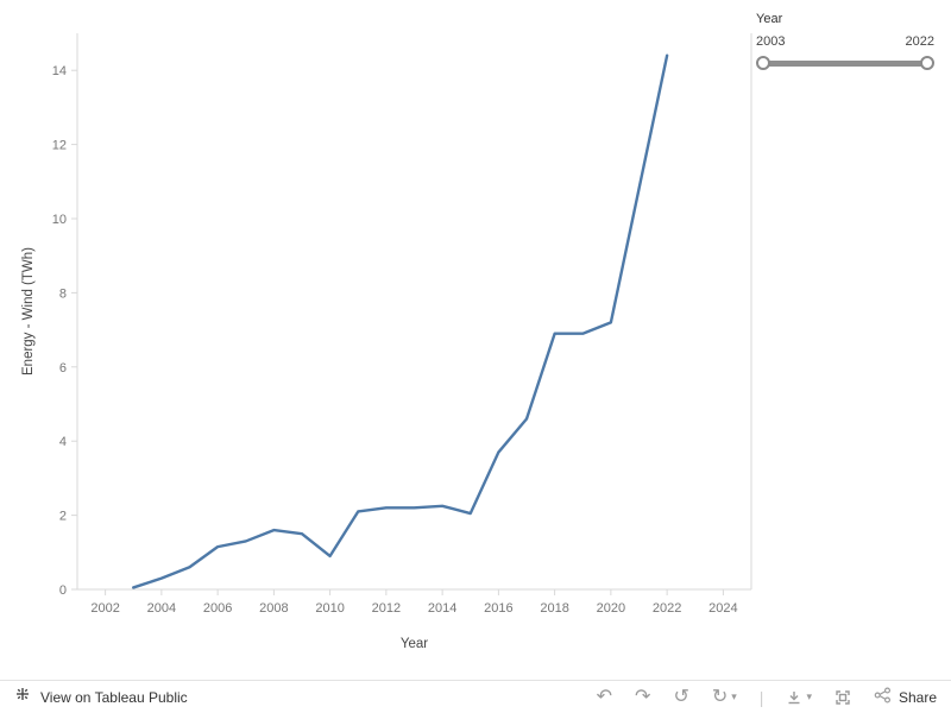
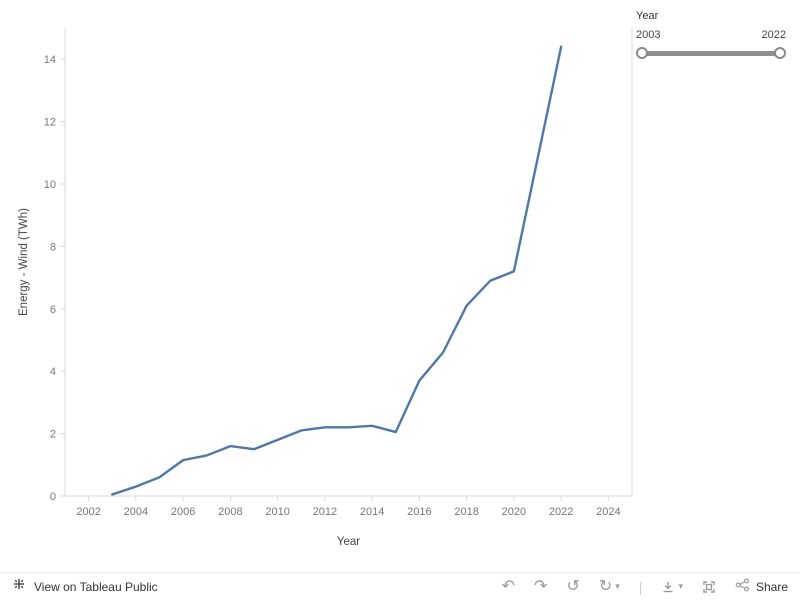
2010: 0.9 -> 1.8
2018: 6.9 -> 6.1
